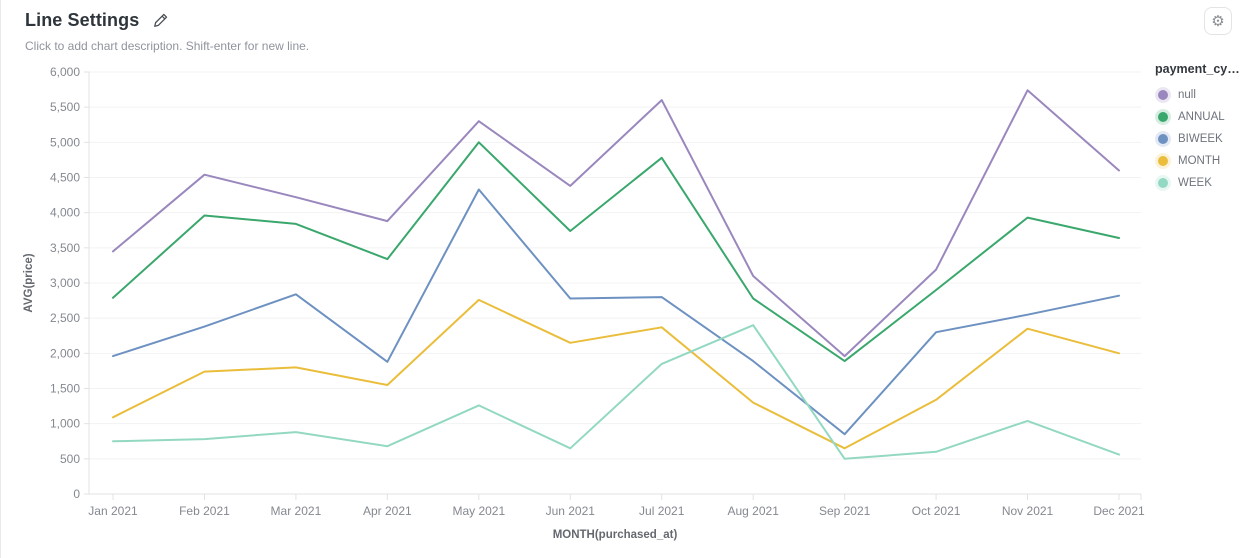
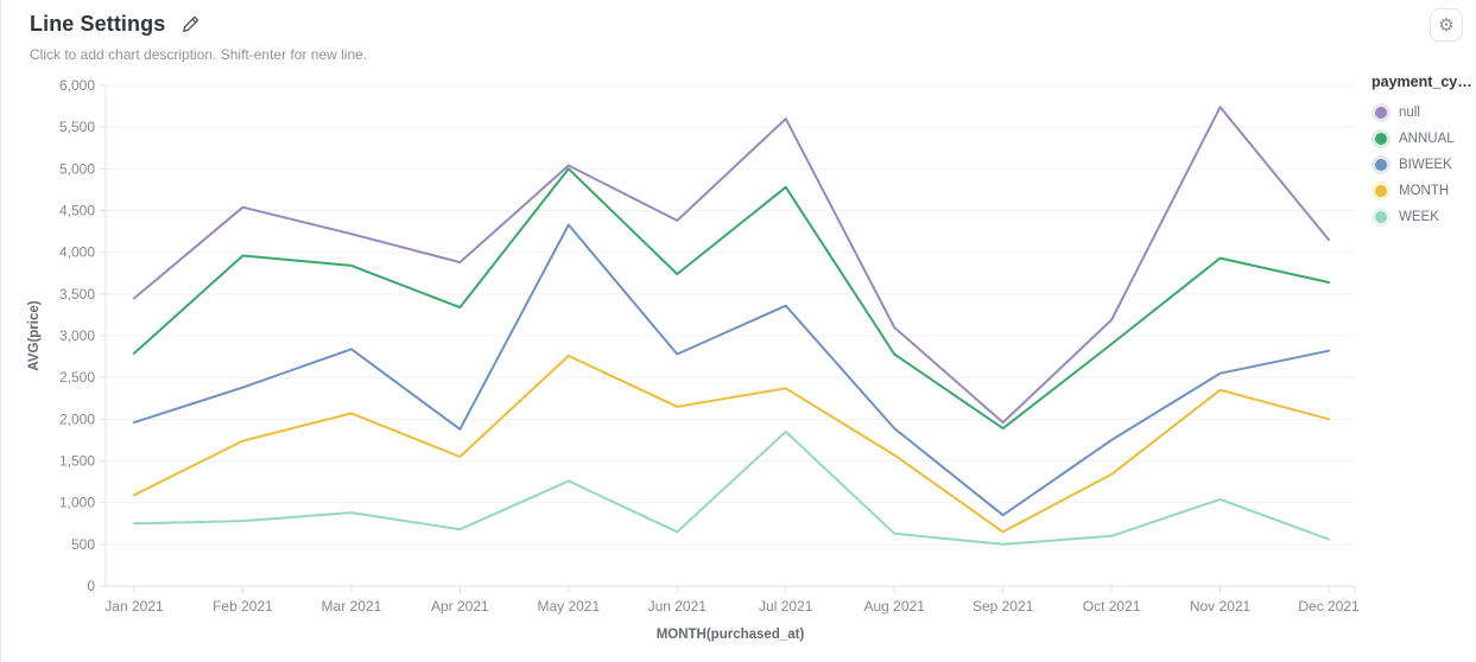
MONTH/Mar 2021: 1800 -> 2100
null/May 2021: 5300 -> 5000
BIWEEK/Jul 2021: 2800 -> 3400
MONTH/Aug 2021: 1300 -> 1600
WEEK/Aug 2021: 2400 -> 600
BIWEEK/Oct 2021: 2300 -> 1800
null/Dec 2021: 4600 -> 4200
